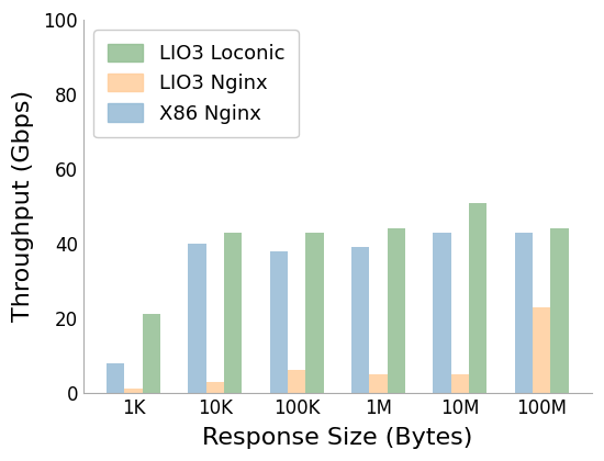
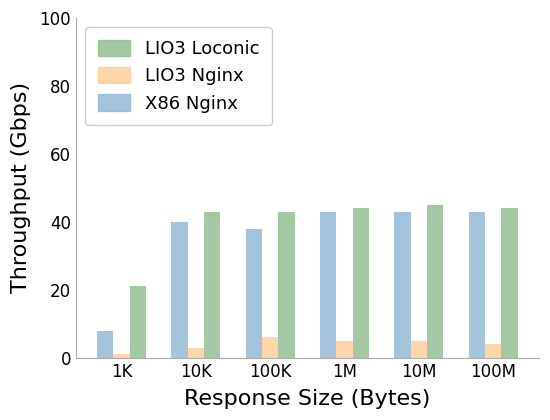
X86 Nginx/1M: 39 -> 43
LIO3 Loconic/10M: 51 -> 45
LIO3 Nginx/100M: 23 -> 4
